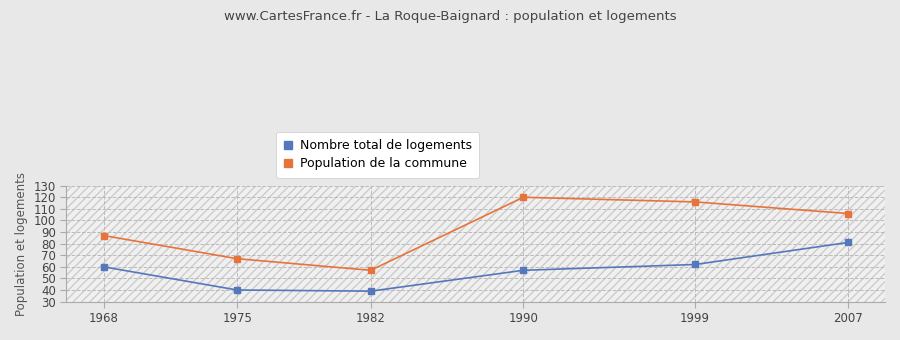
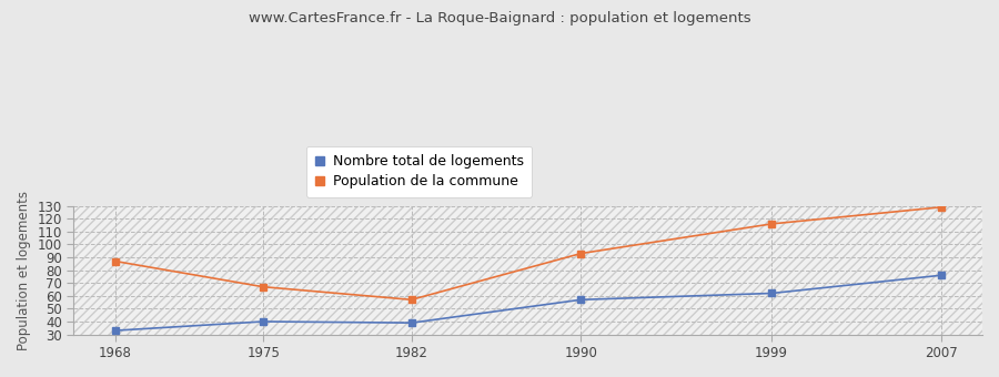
Nombre total de logements/1968: 60 -> 33
Population de la commune/1990: 120 -> 93
Nombre total de logements/2007: 81 -> 76
Population de la commune/2007: 106 -> 129
